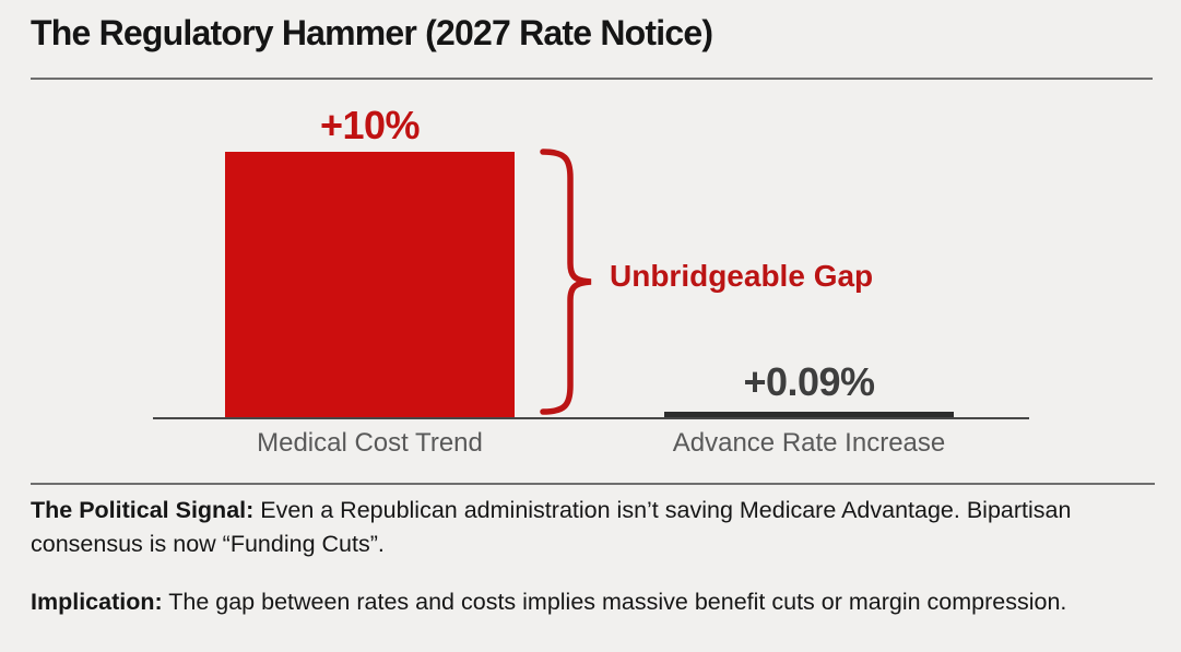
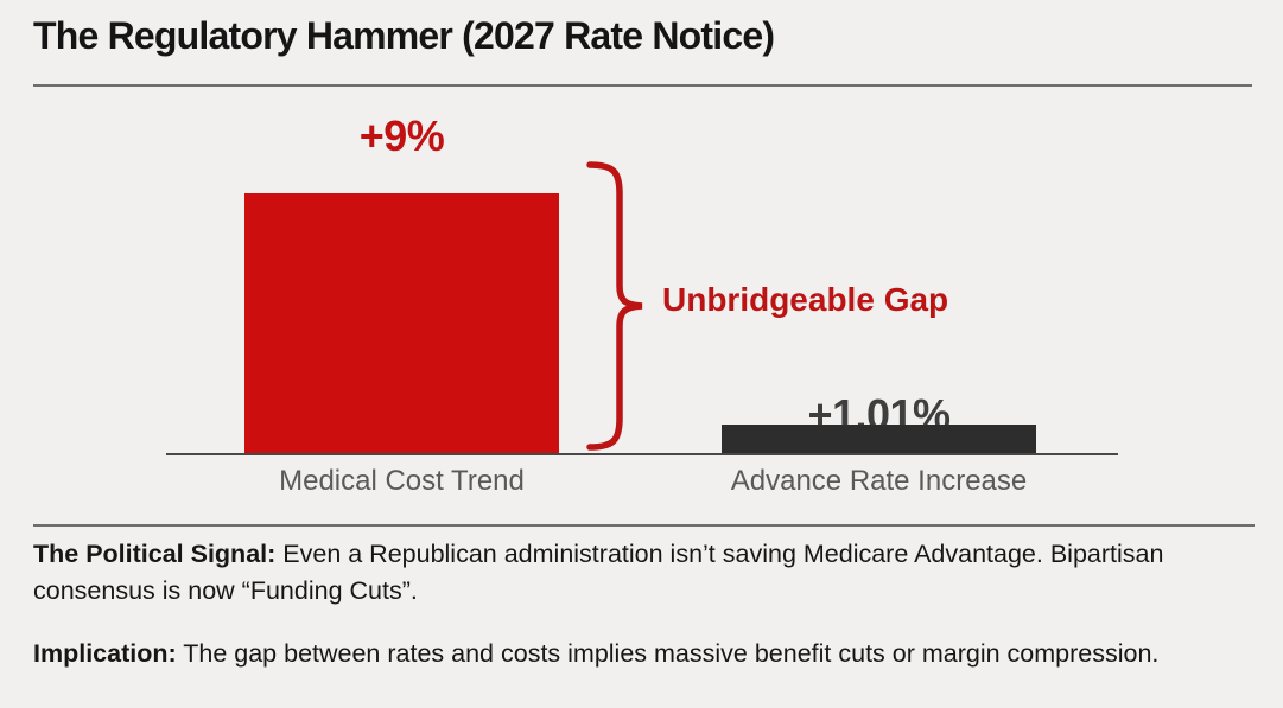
Medical Cost Trend: +10% -> +9%
Advance Rate Increase: +0.09% -> +1.01%
